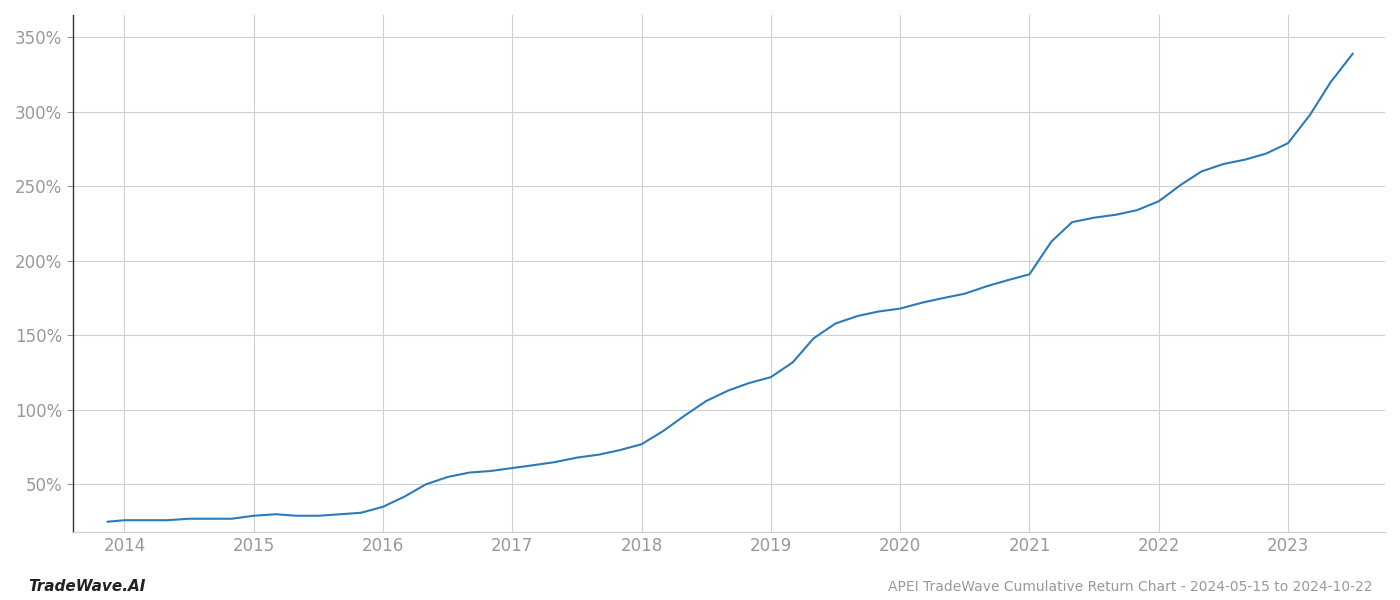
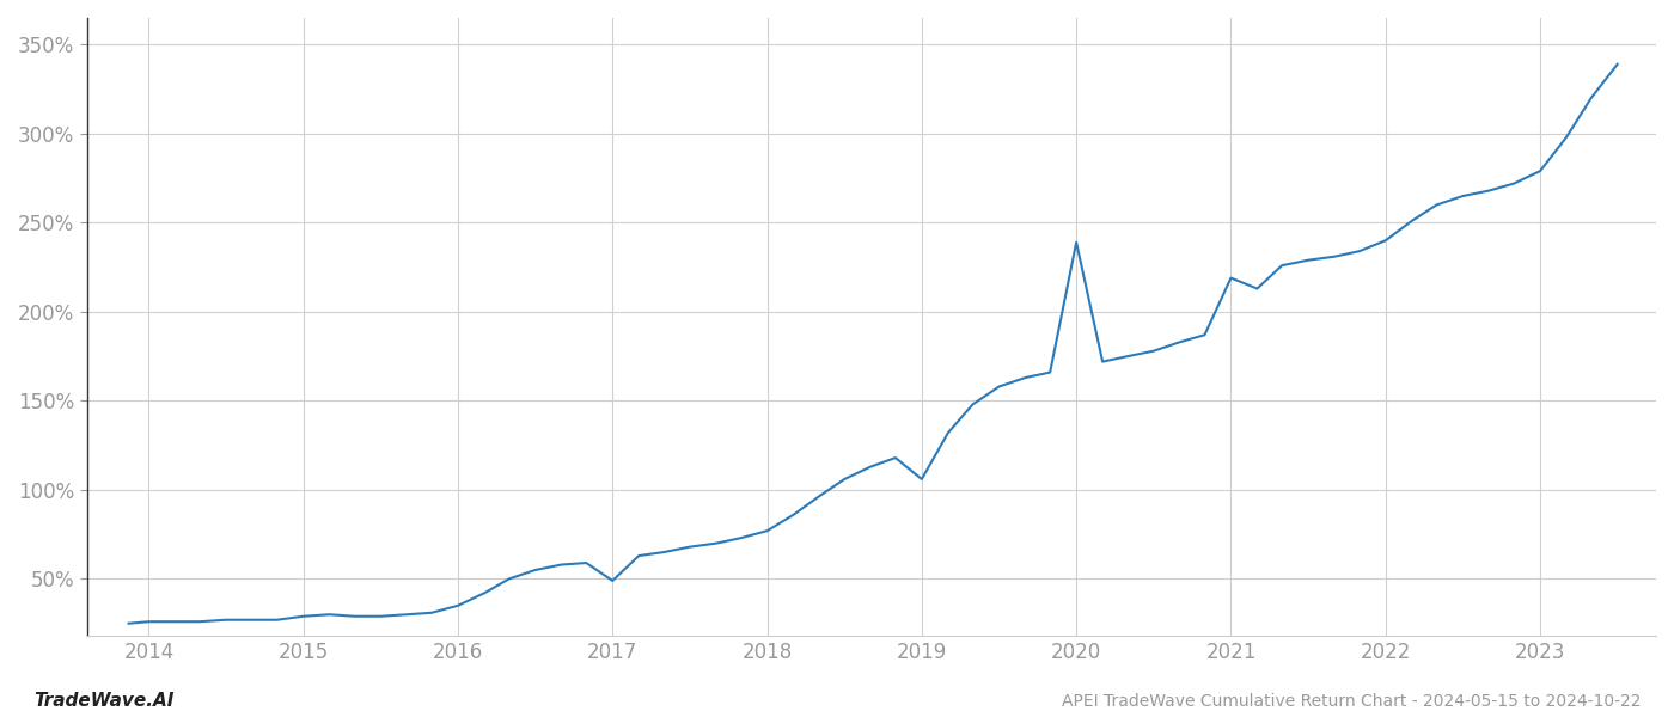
2017: 61% -> 49%
2019: 122% -> 106%
2020: 168% -> 239%
2021: 191% -> 219%
